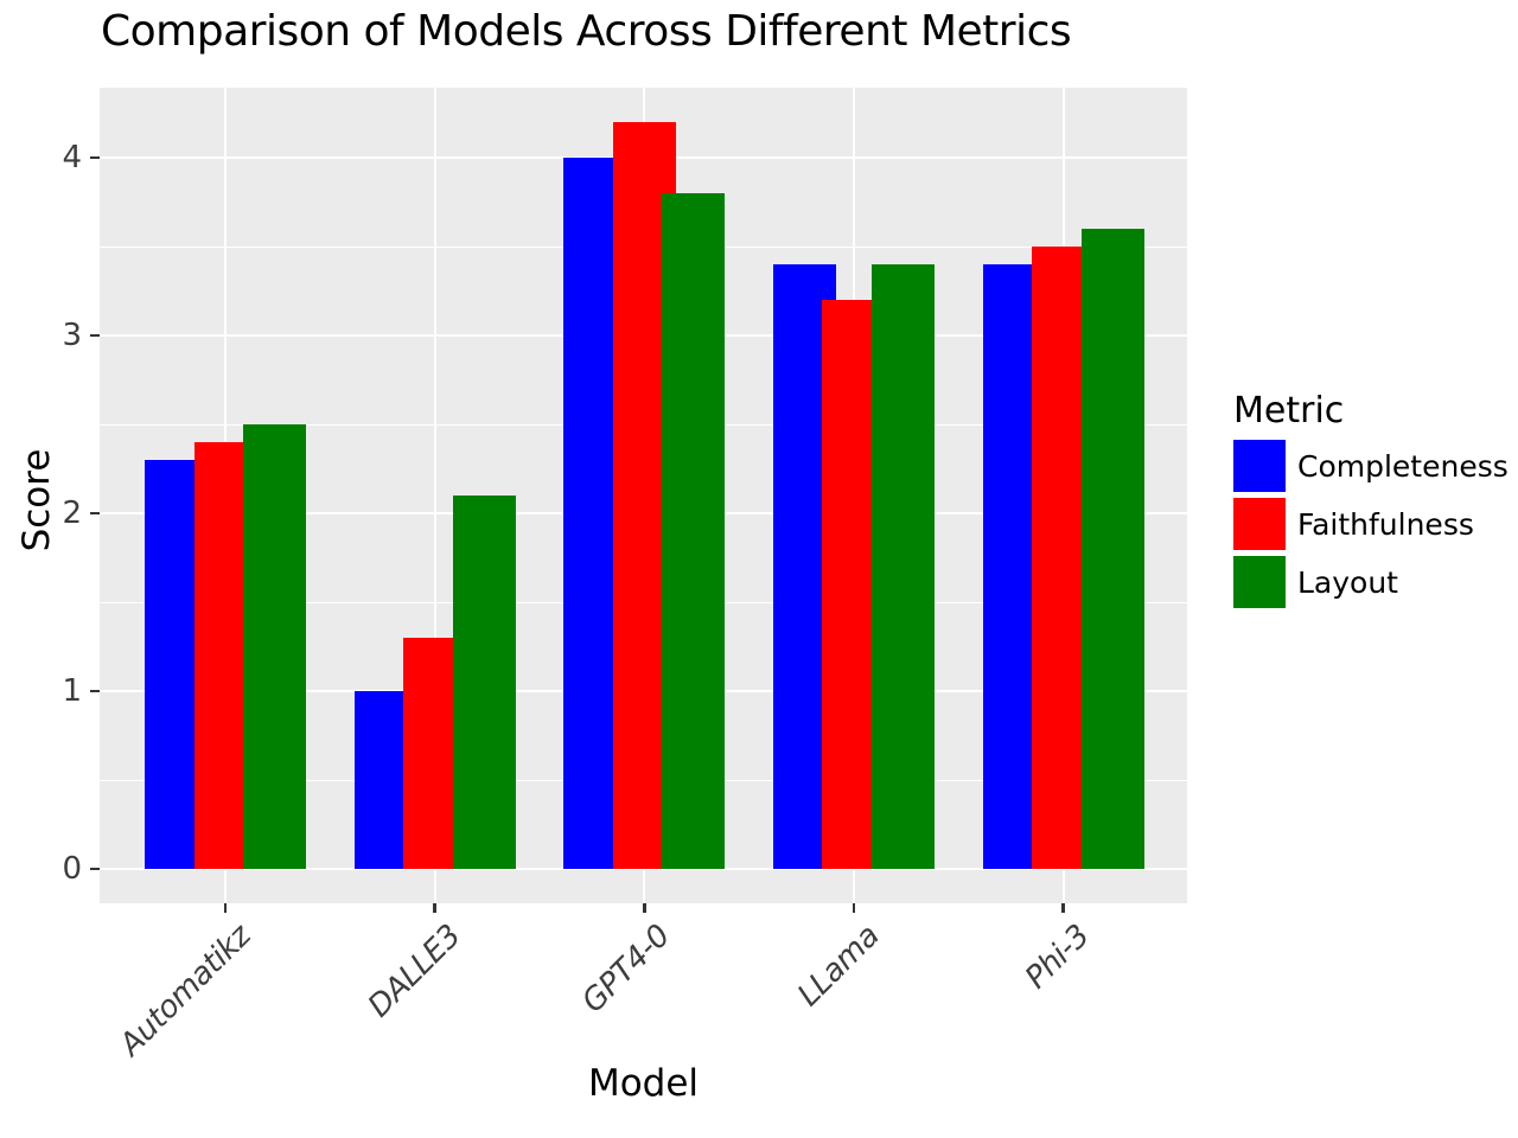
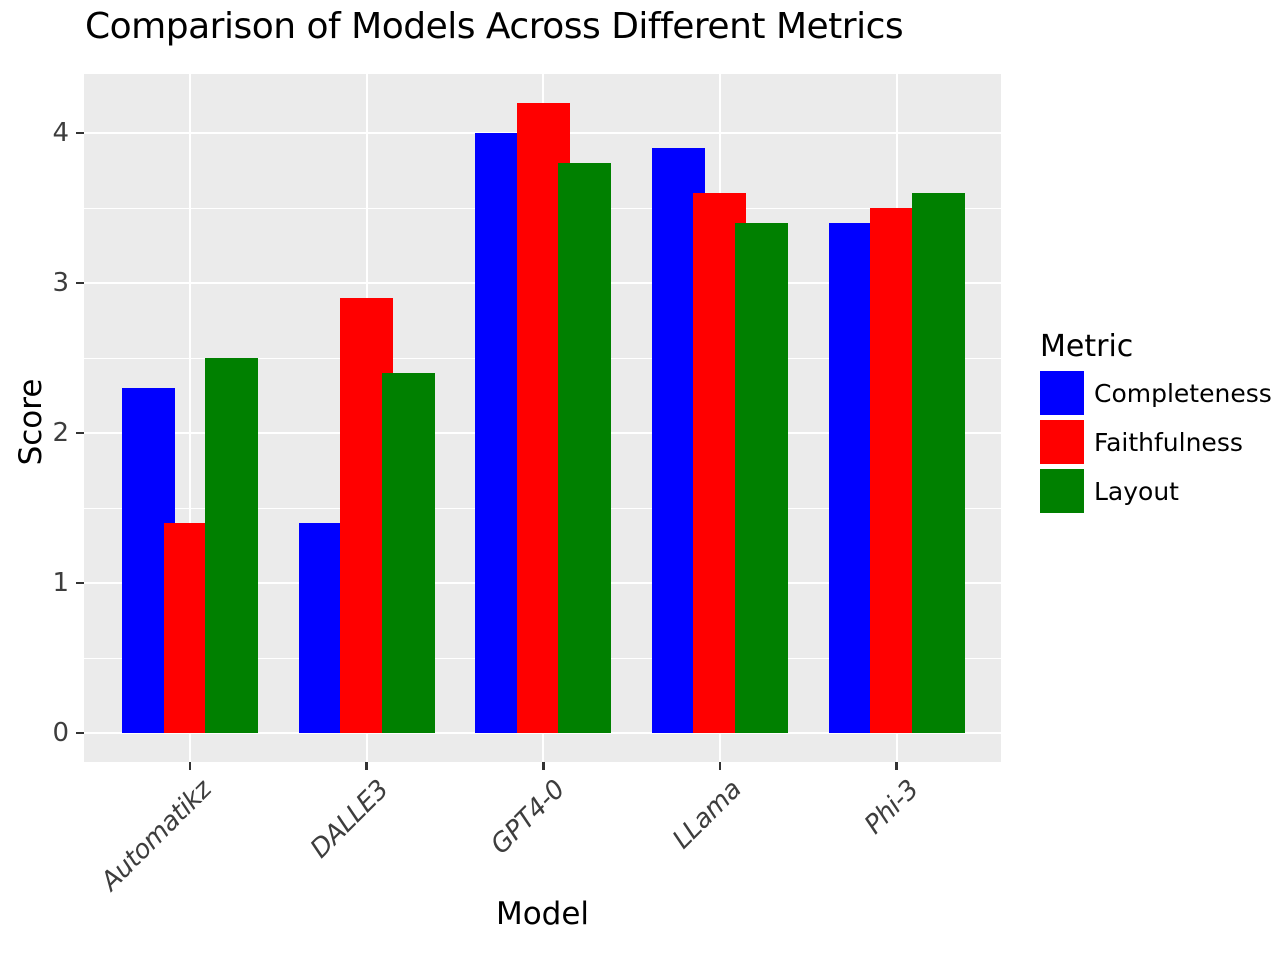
Faithfulness/Automatikz: 2.4 -> 1.4
Completeness/DALLE3: 1.0 -> 1.4
Faithfulness/DALLE3: 1.3 -> 2.9
Layout/DALLE3: 2.1 -> 2.4
Completeness/LLama: 3.4 -> 3.9
Faithfulness/LLama: 3.2 -> 3.6
